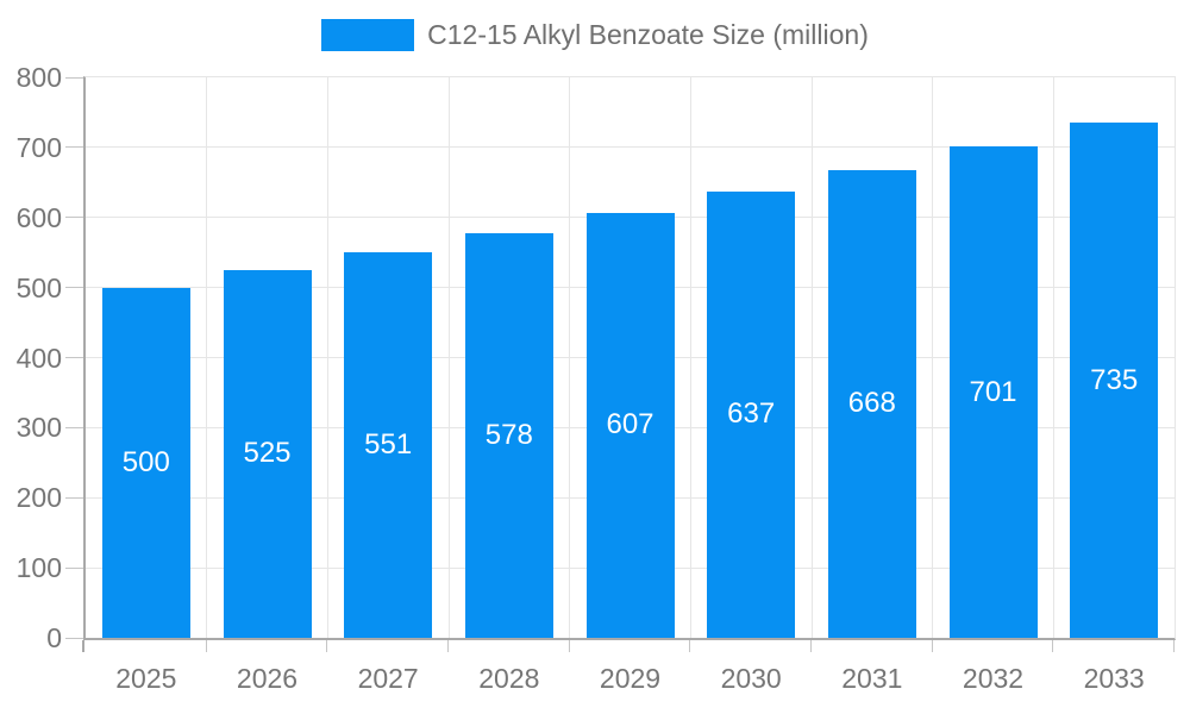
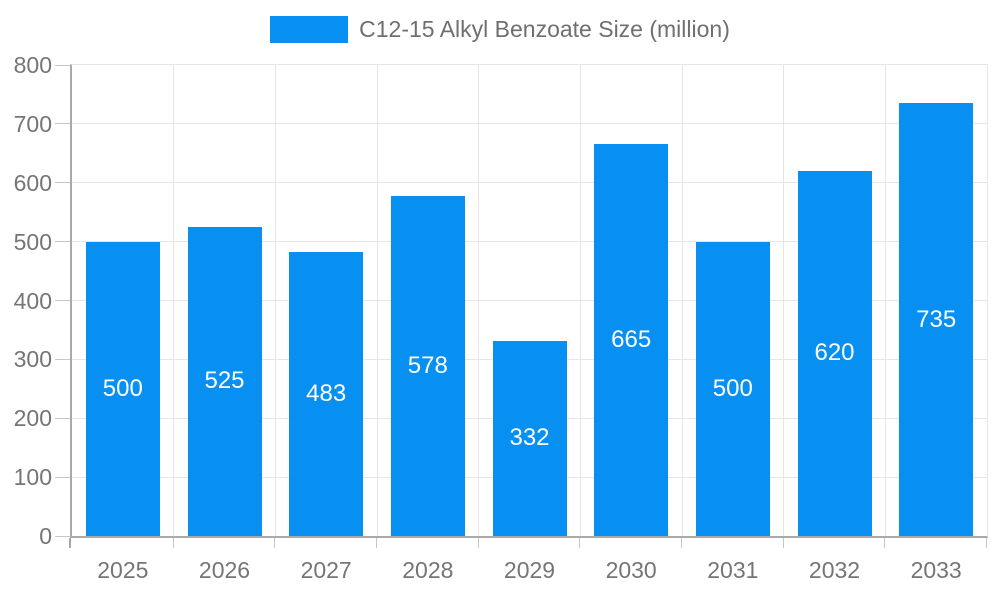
2027: 551 -> 483
2029: 607 -> 332
2030: 637 -> 665
2031: 668 -> 500
2032: 701 -> 620
